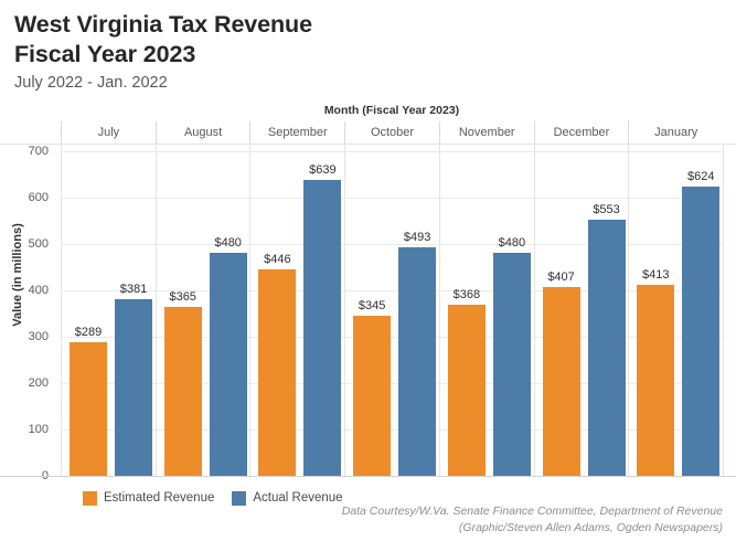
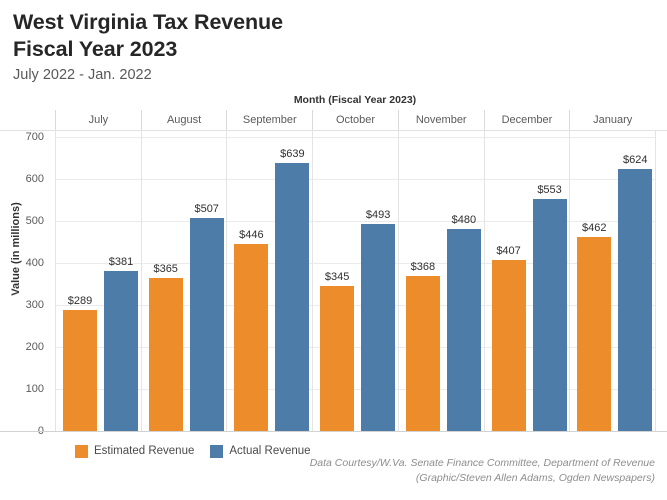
Actual Revenue/August: $480 -> $507
Estimated Revenue/January: $413 -> $462
